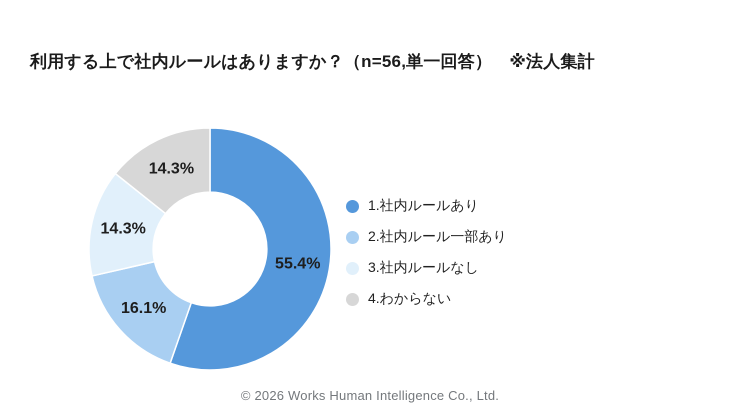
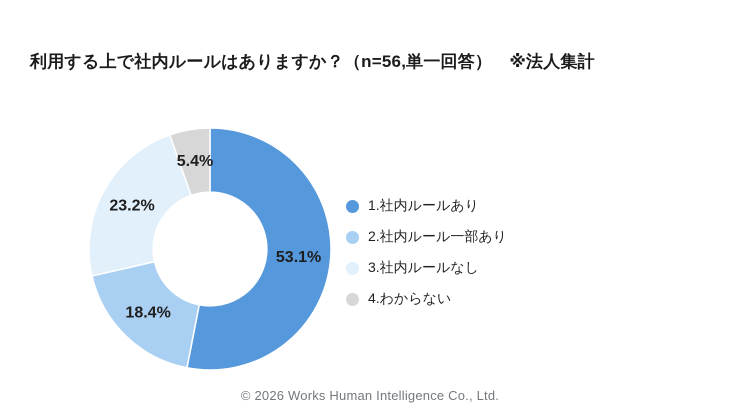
1.社内ルールあり: 55.4% -> 53.1%
2.社内ルール一部あり: 16.1% -> 18.4%
3.社内ルールなし: 14.3% -> 23.2%
4.わからない: 14.3% -> 5.4%
